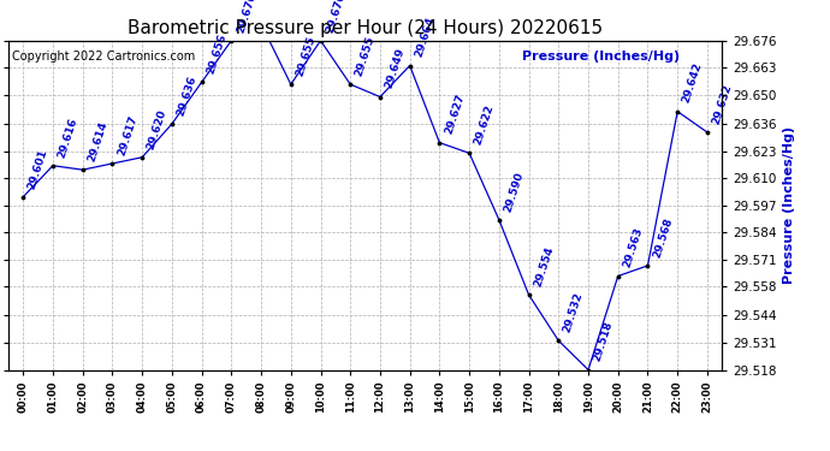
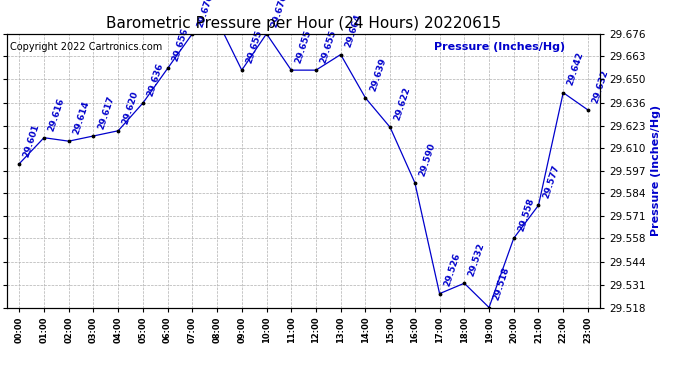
12:00: 29.649 -> 29.655
14:00: 29.627 -> 29.639
17:00: 29.554 -> 29.526
20:00: 29.563 -> 29.558
21:00: 29.568 -> 29.577
